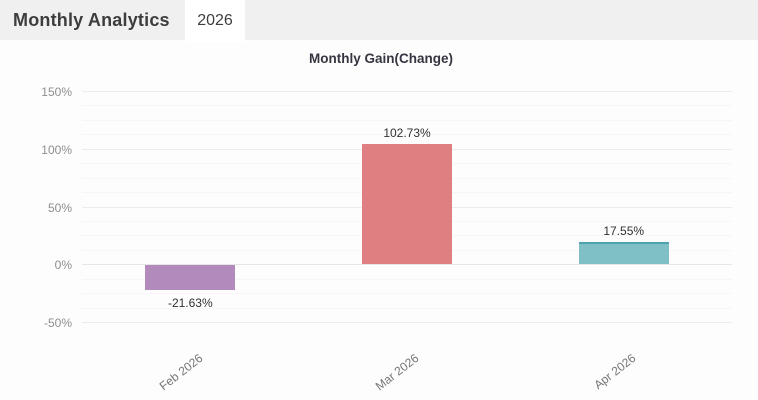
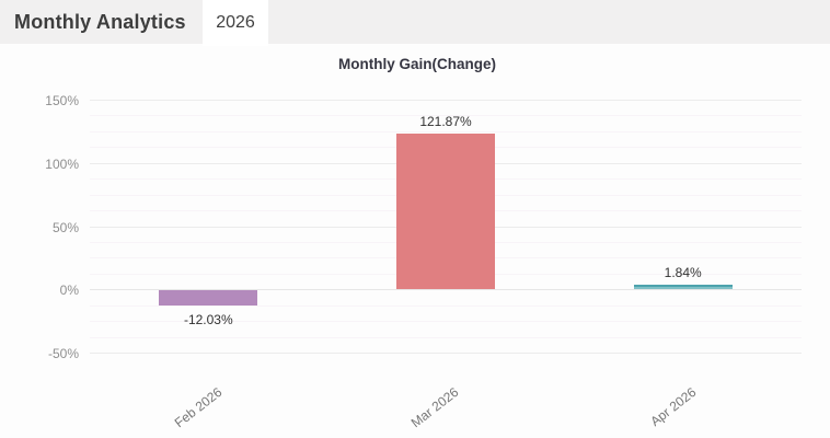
Feb 2026: -21.63% -> -12.03%
Mar 2026: 102.73% -> 121.87%
Apr 2026: 17.55% -> 1.84%
